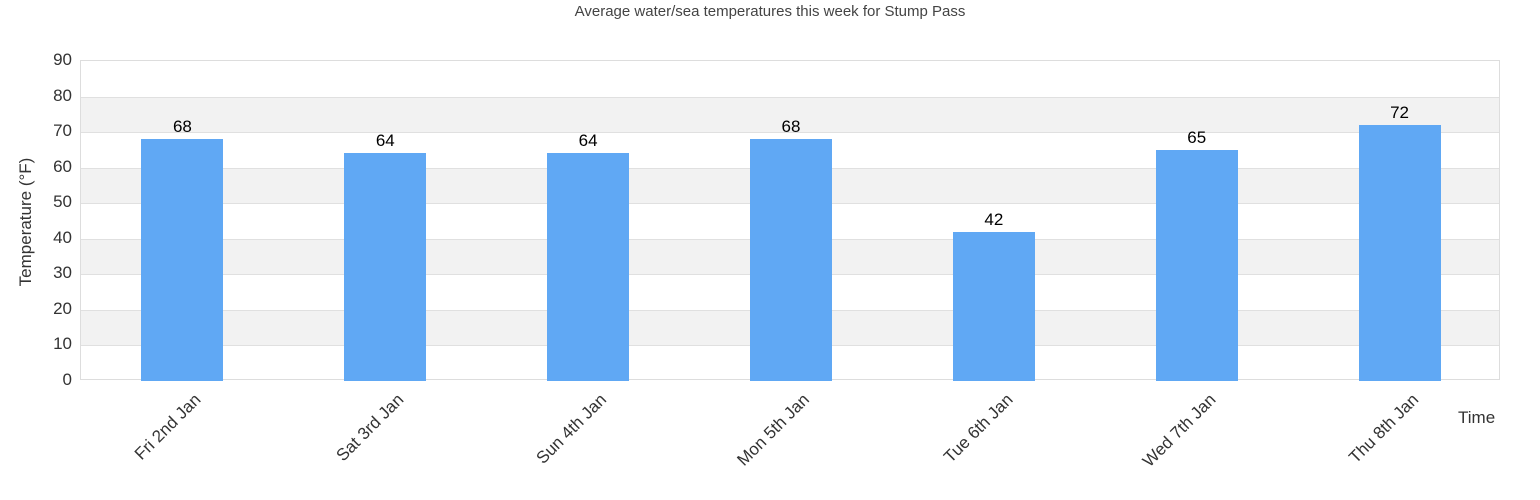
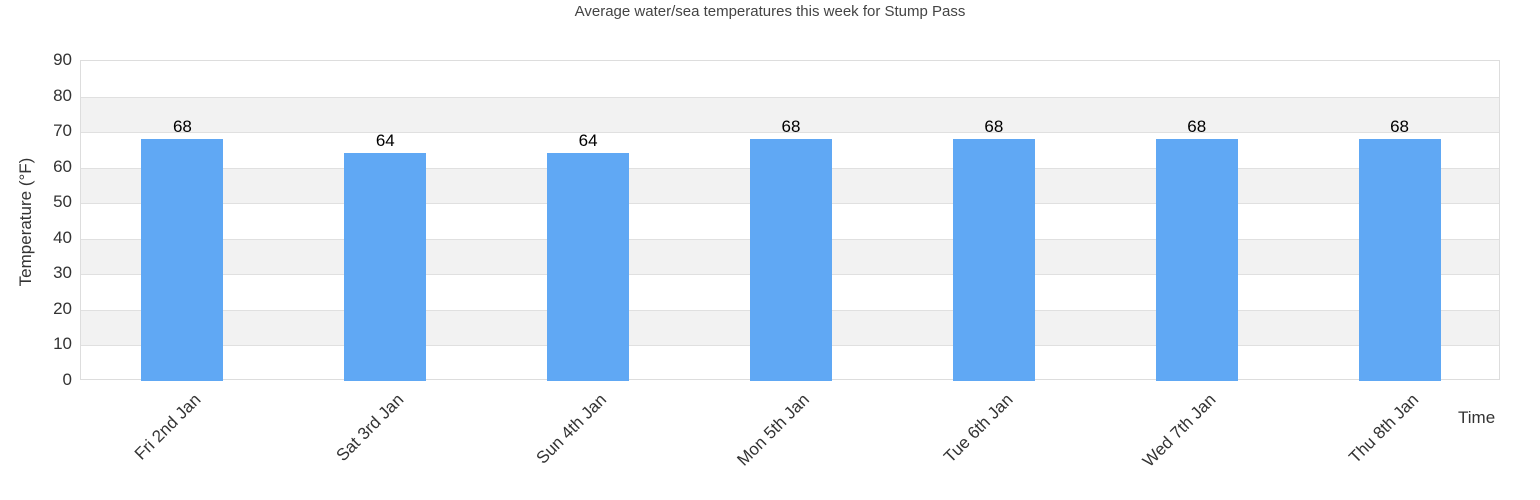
Tue 6th Jan: 42 -> 68
Wed 7th Jan: 65 -> 68
Thu 8th Jan: 72 -> 68
